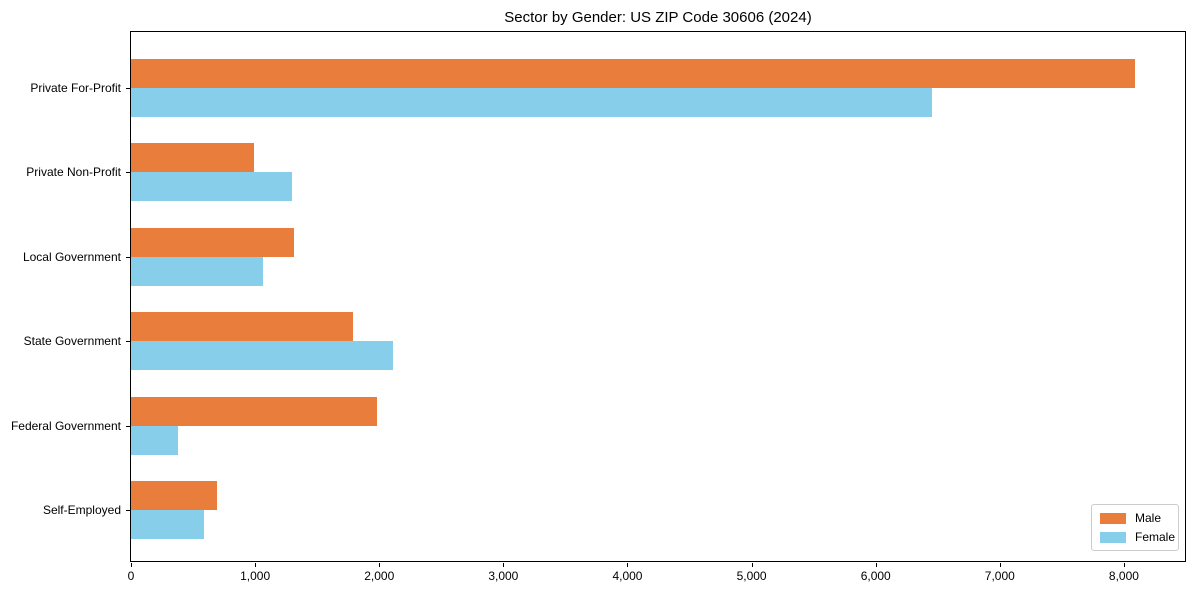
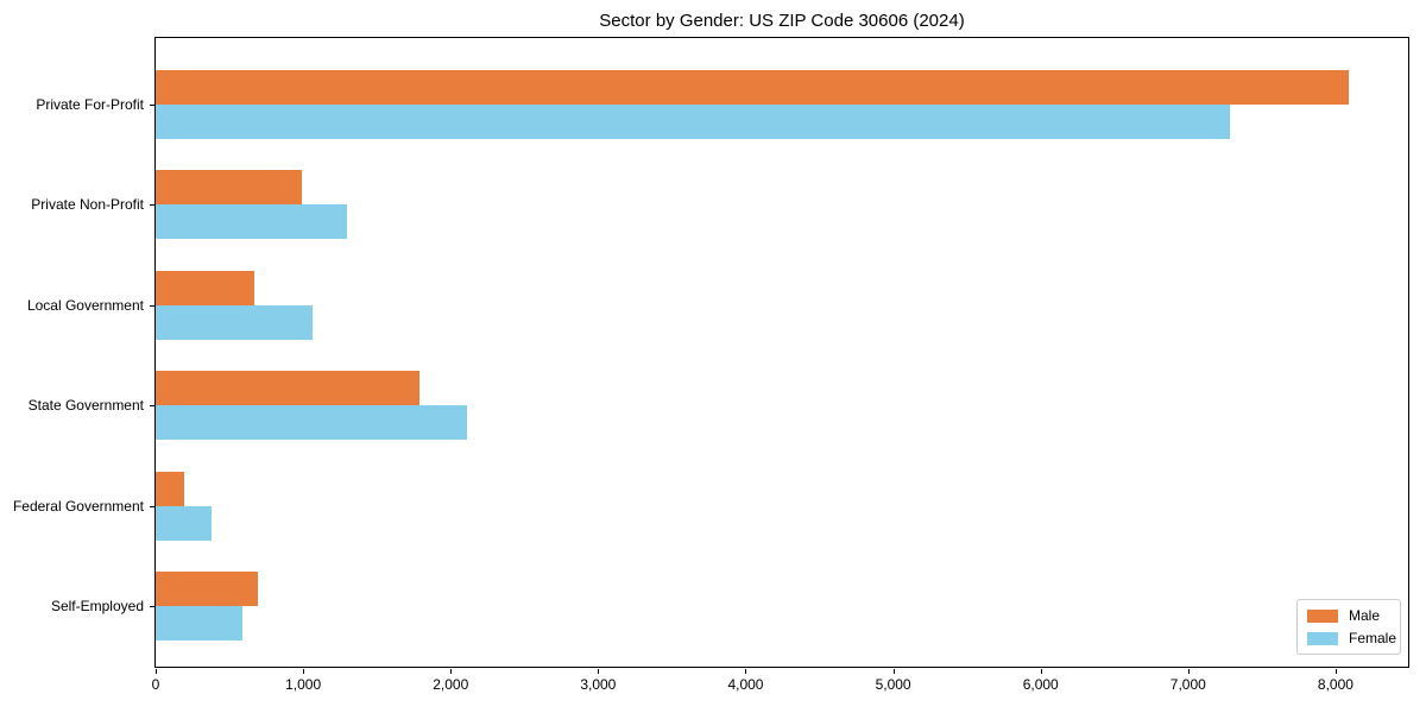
Female/Private For-Profit: 6450 -> 7280
Male/Local Government: 1310 -> 670
Male/Federal Government: 1980 -> 190
